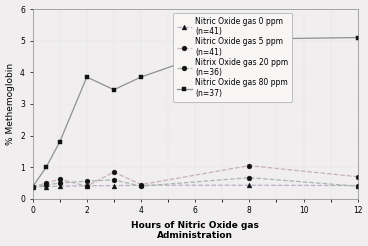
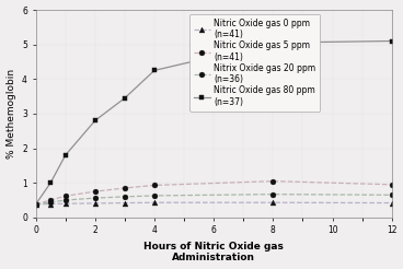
Nitric Oxide gas 5 ppm (n=41)/2: 0.40 -> 0.75
Nitric Oxide gas 80 ppm (n=37)/2: 3.85 -> 2.80
Nitric Oxide gas 5 ppm (n=41)/4: 0.45 -> 0.93
Nitrix Oxide gas 20 ppm (n=36)/4: 0.40 -> 0.63
Nitric Oxide gas 80 ppm (n=37)/4: 3.85 -> 4.25
Nitric Oxide gas 5 ppm (n=41)/12: 0.70 -> 0.95
Nitrix Oxide gas 20 ppm (n=36)/12: 0.40 -> 0.65
